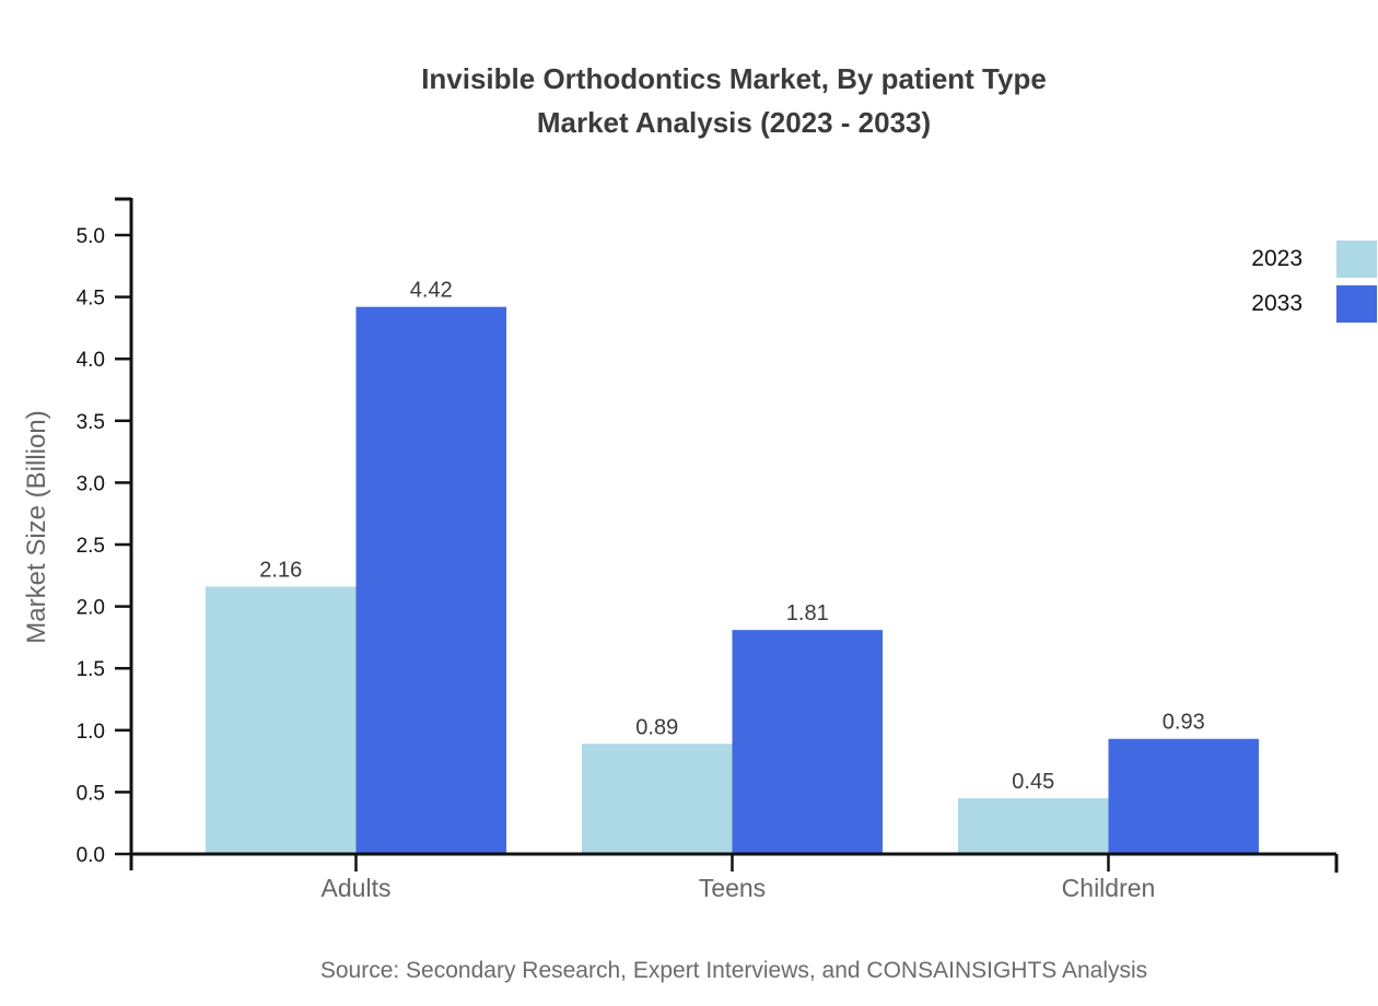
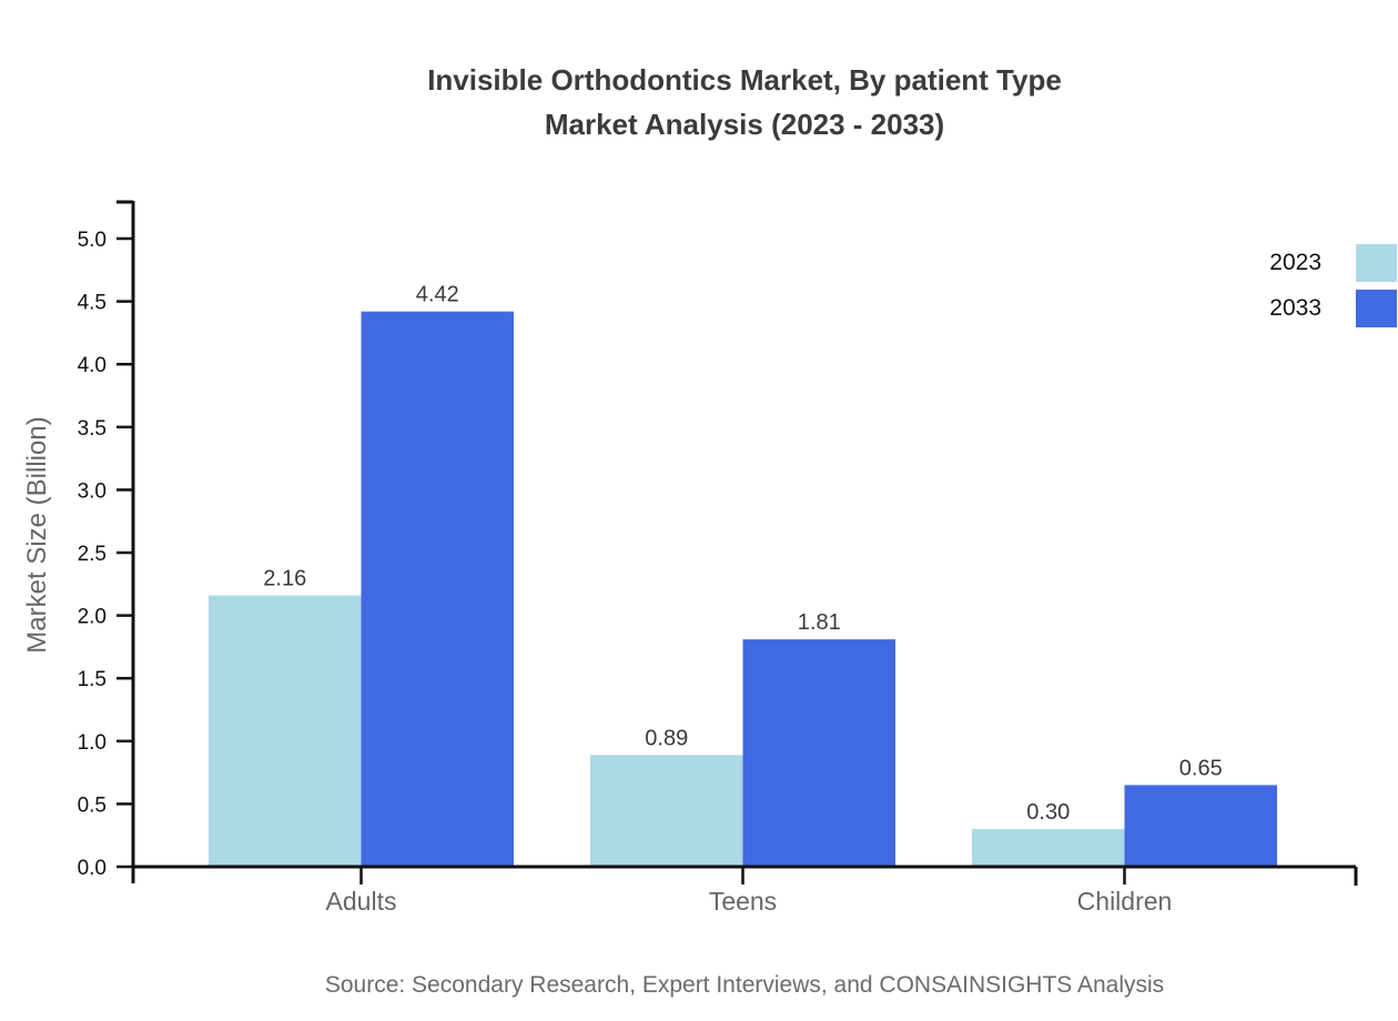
2023/Children: 0.45 -> 0.30
2033/Children: 0.93 -> 0.65
